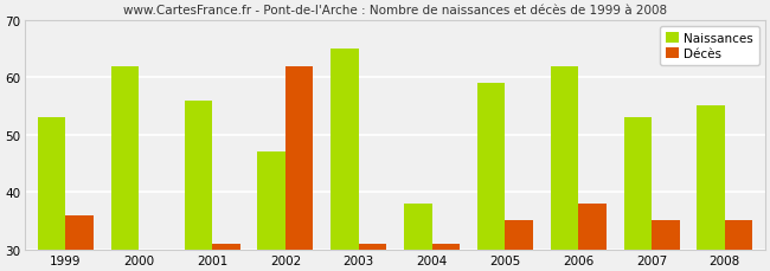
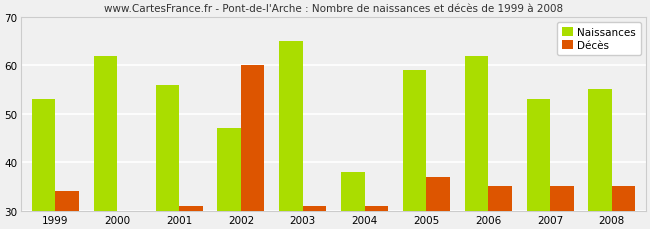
Décès/1999: 36 -> 34
Décès/2002: 62 -> 60
Décès/2005: 35 -> 37
Décès/2006: 38 -> 35
